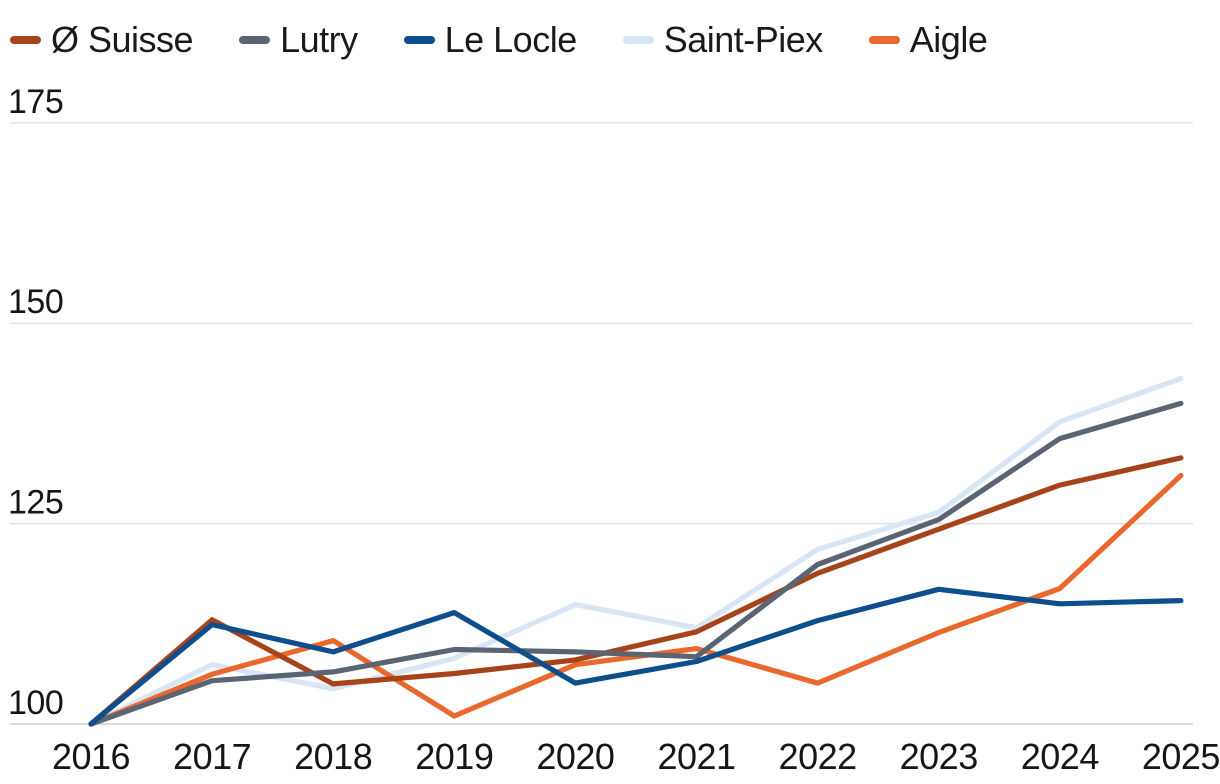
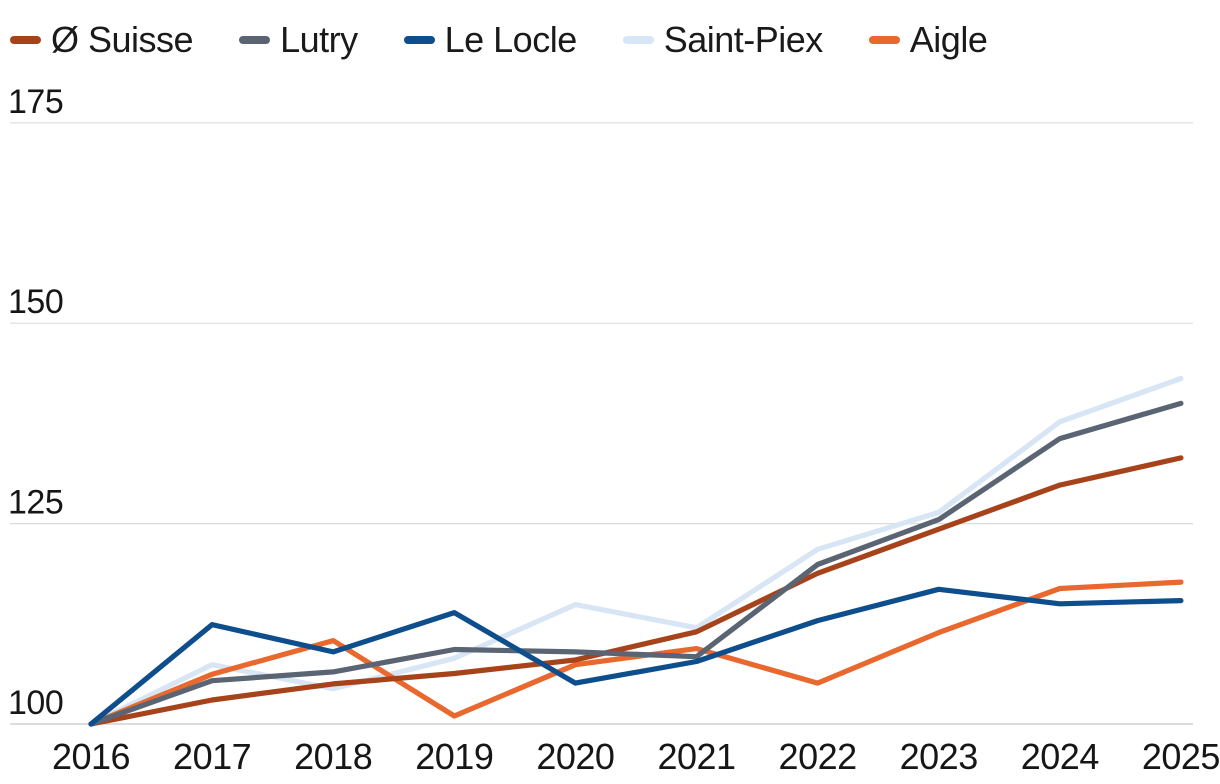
Ø Suisse/2017: 113 -> 103
Aigle/2025: 131 -> 118
